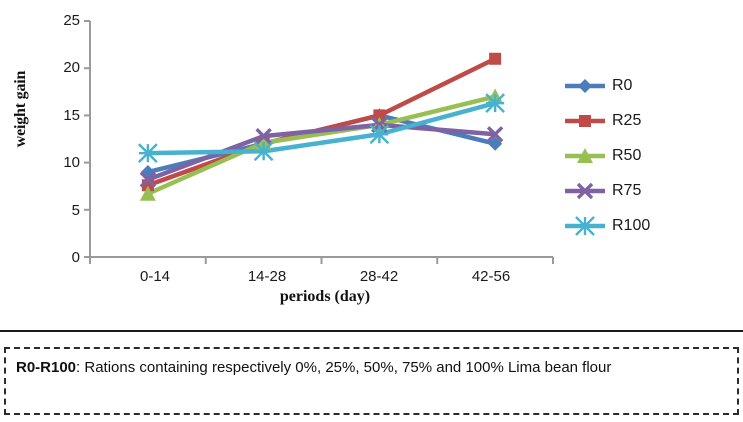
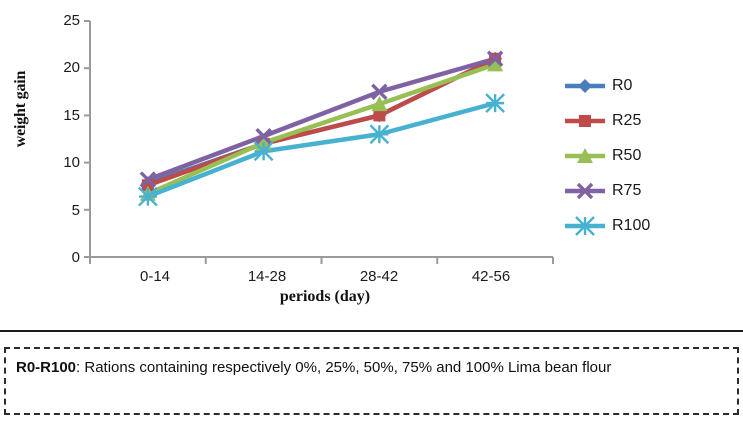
R0/0-14: 9 -> 8
R100/0-14: 11 -> 6
R50/28-42: 14 -> 16
R75/28-42: 14 -> 18
R0/42-56: 12 -> 21
R50/42-56: 17 -> 20
R75/42-56: 13 -> 21
